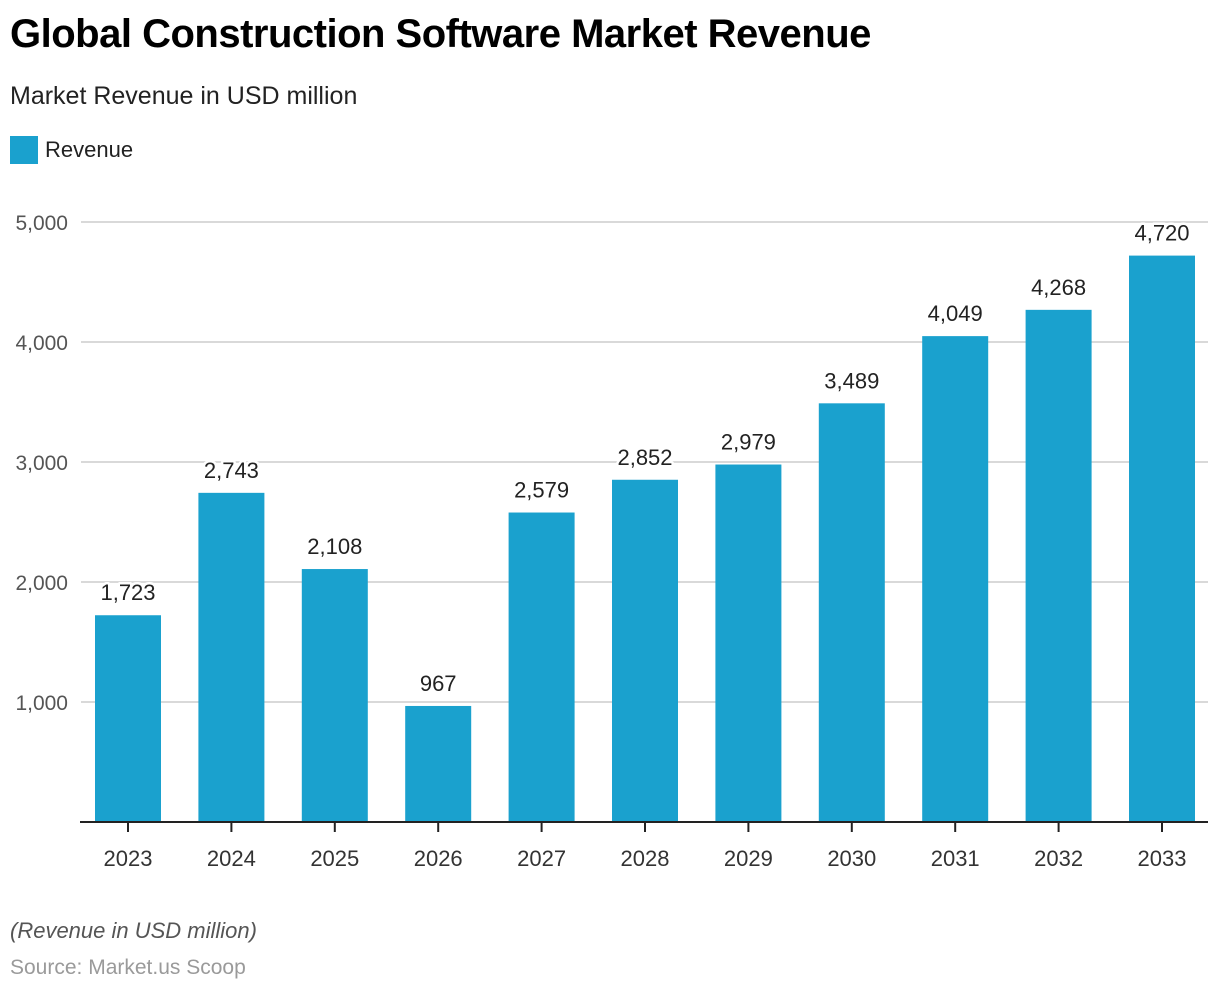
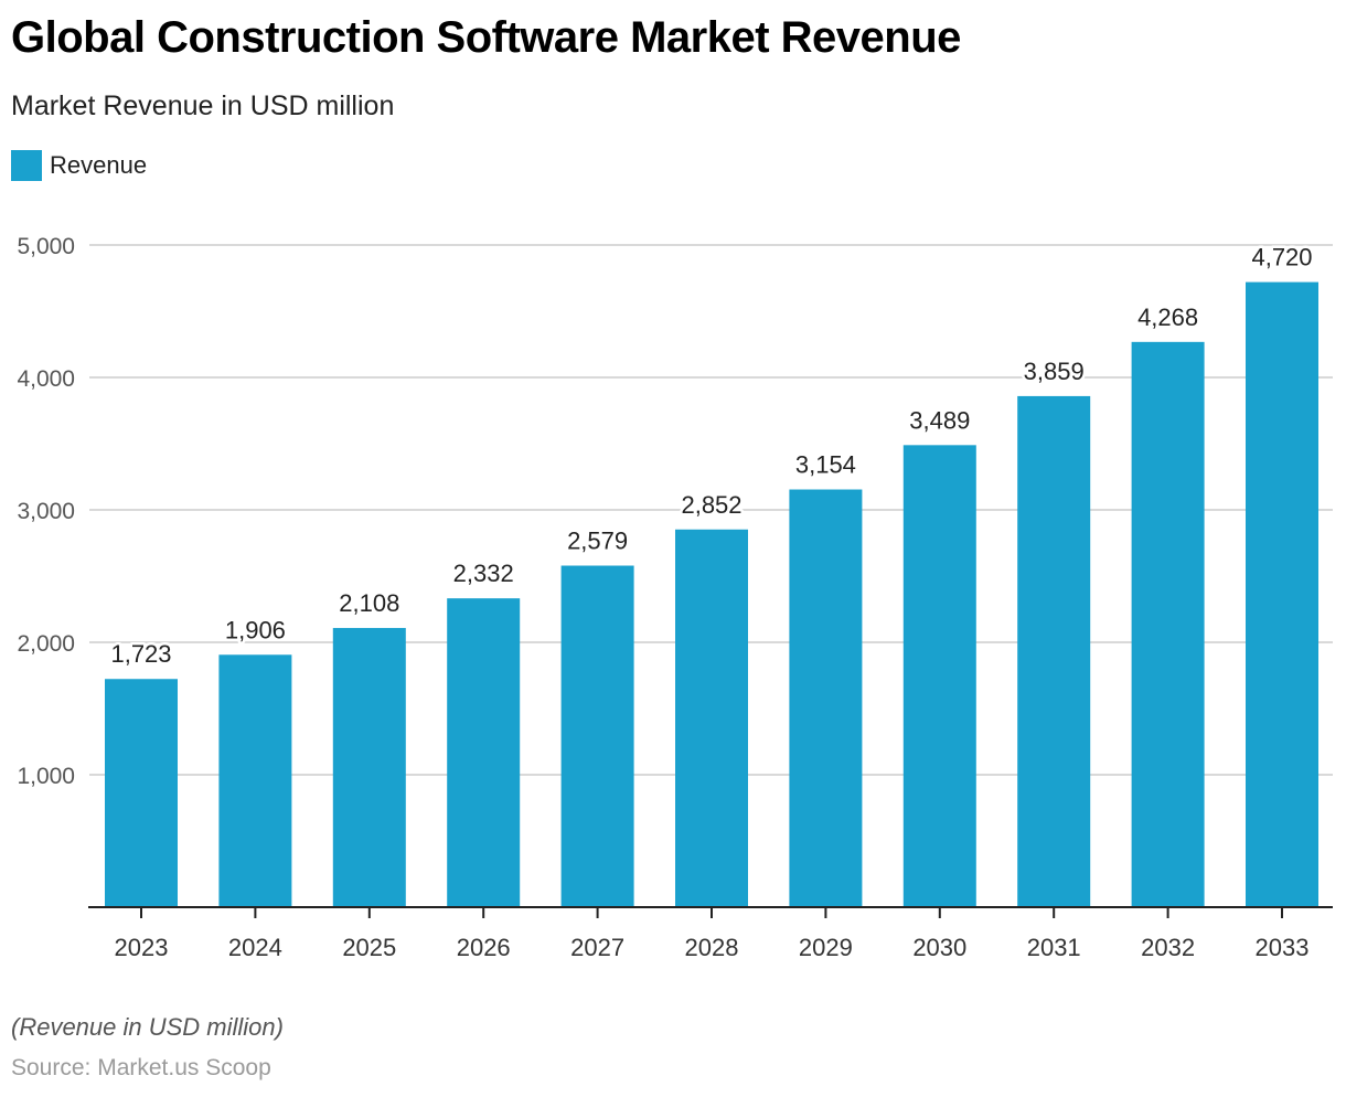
2024: 2,743 -> 1,906
2026: 967 -> 2,332
2029: 2,979 -> 3,154
2031: 4,049 -> 3,859
